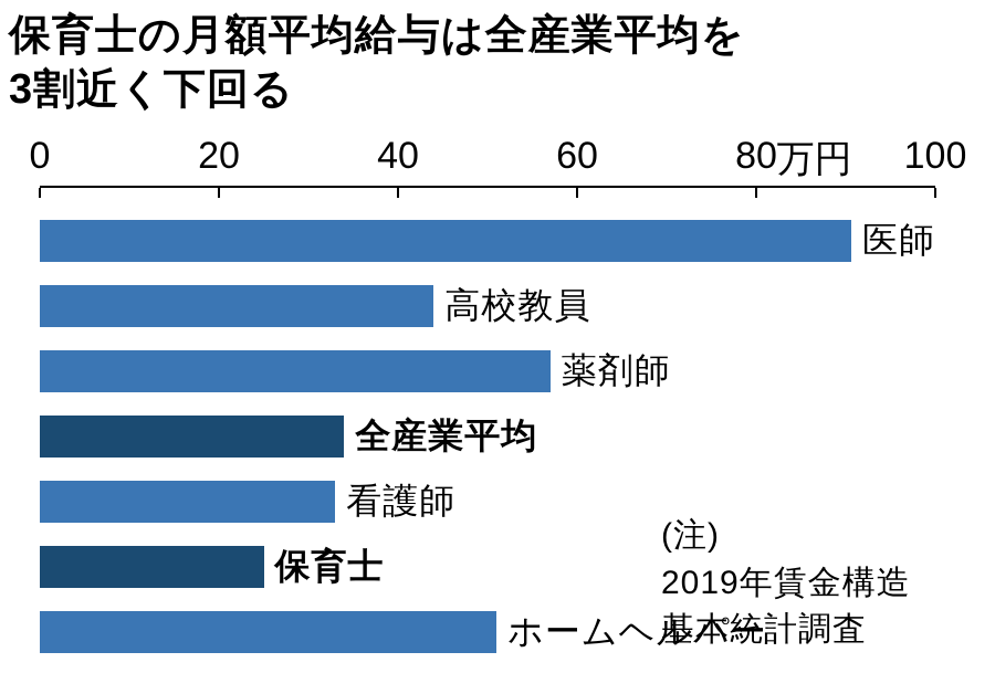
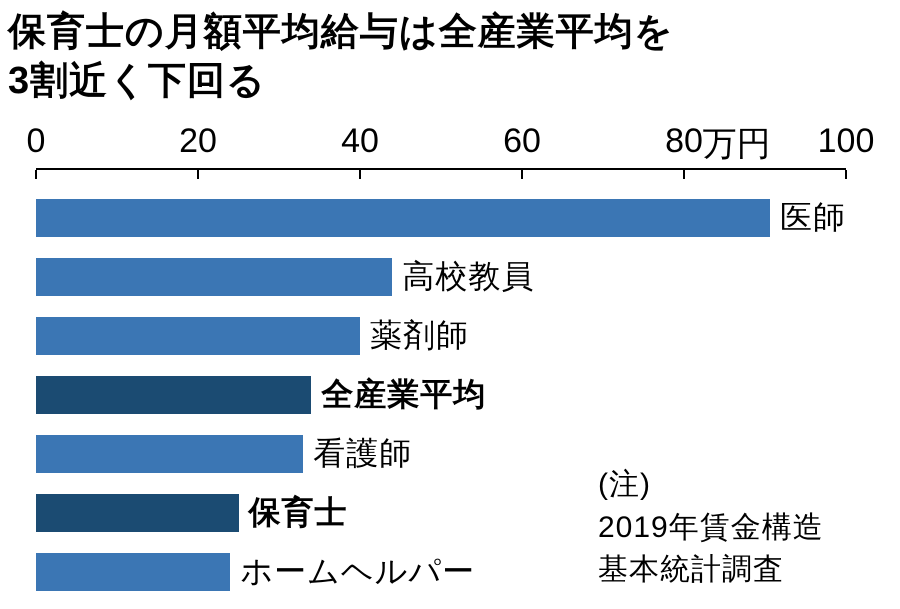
薬剤師: 57 -> 40
ホームヘルパー: 51 -> 24
